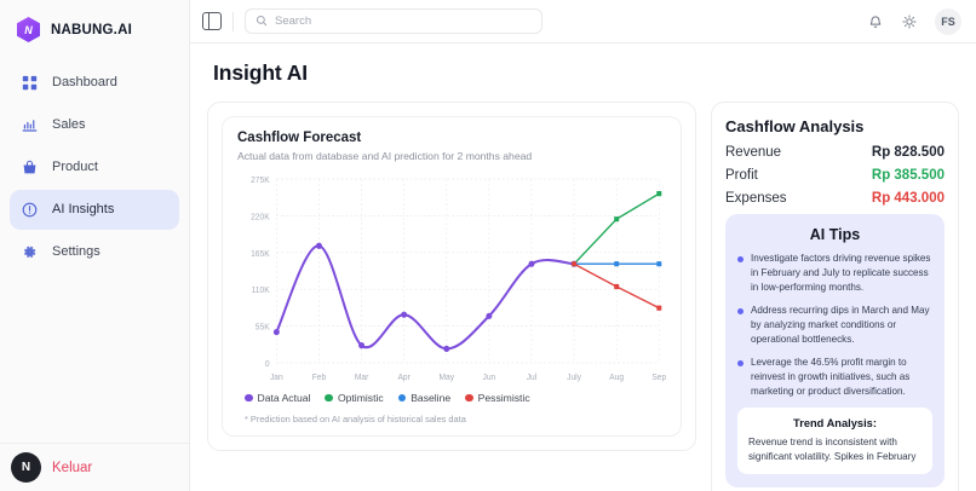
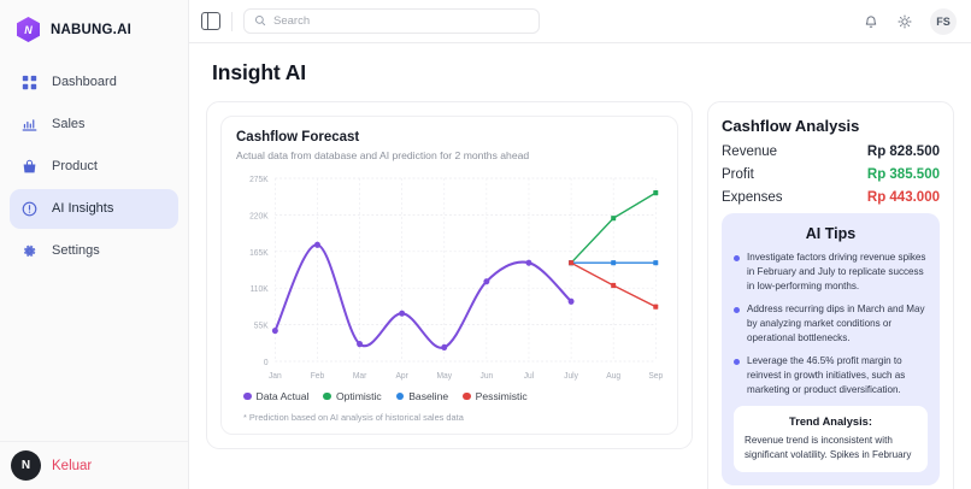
Data Actual/Jun: 70K -> 120K
Data Actual/July: 150K -> 90K
